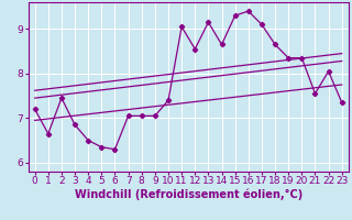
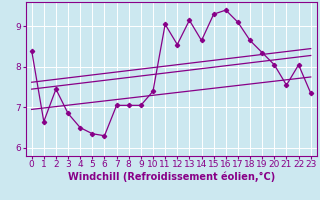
0: 7.20 -> 8.40
20: 8.35 -> 8.05
